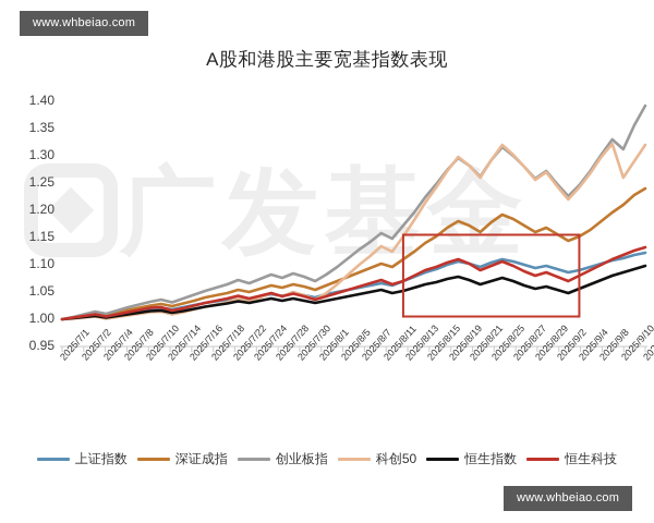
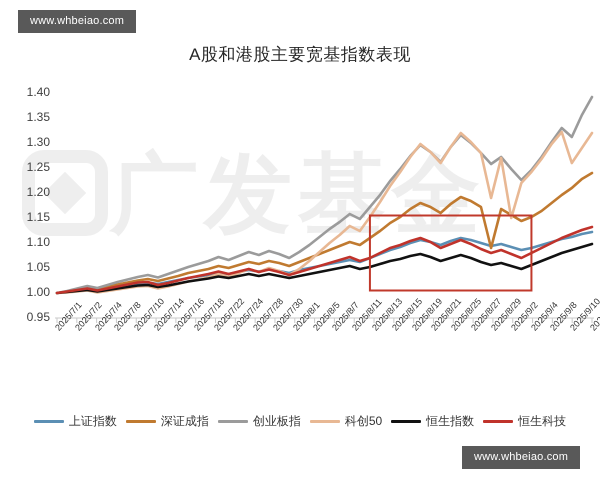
深证成指/2025/8/29: 1.16 -> 1.09
科创50/2025/8/29: 1.26 -> 1.19
科创50/2025/9/2: 1.24 -> 1.15
